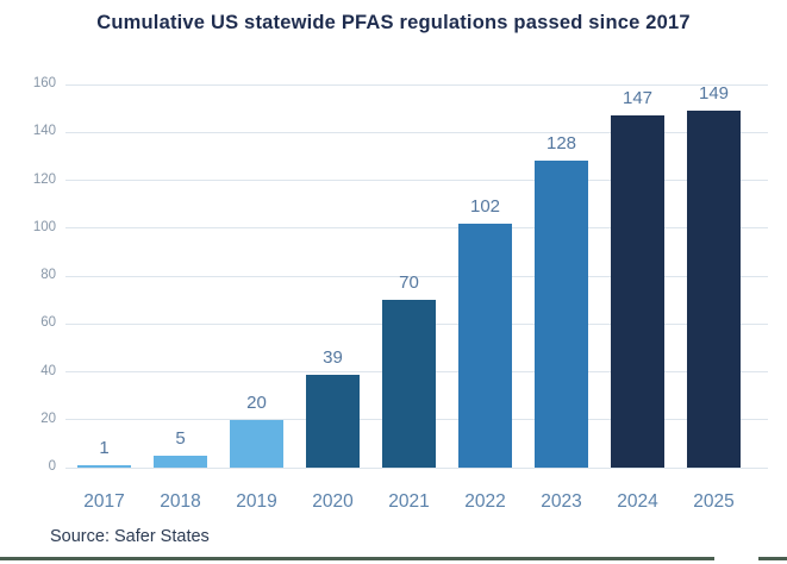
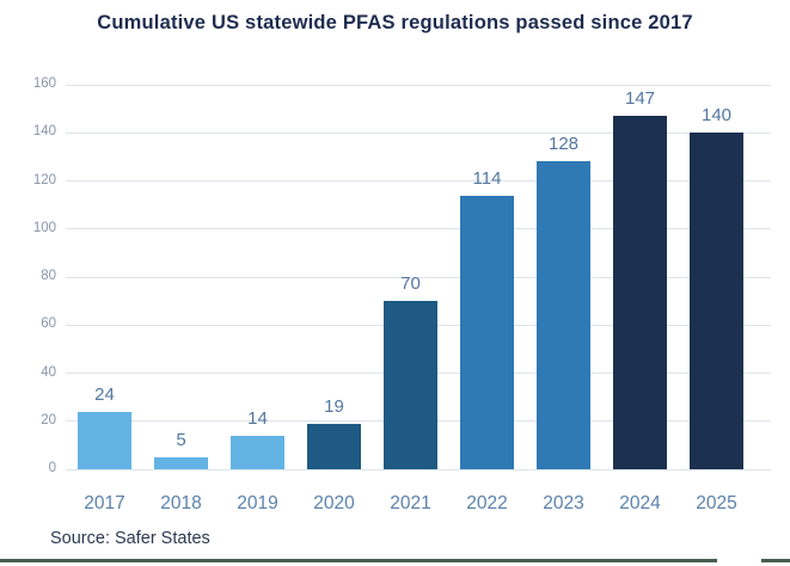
2017: 1 -> 24
2019: 20 -> 14
2020: 39 -> 19
2022: 102 -> 114
2025: 149 -> 140
